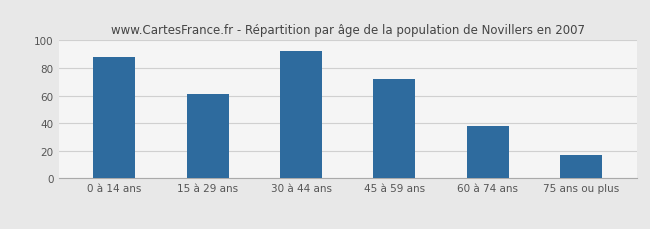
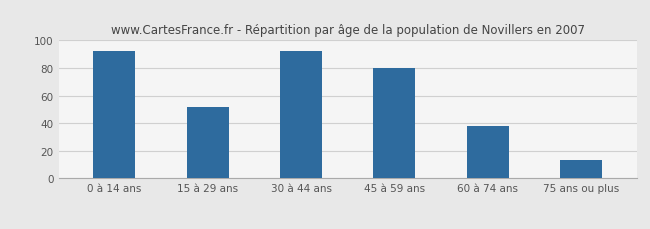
0 à 14 ans: 88 -> 92
15 à 29 ans: 61 -> 52
45 à 59 ans: 72 -> 80
75 ans ou plus: 17 -> 13
